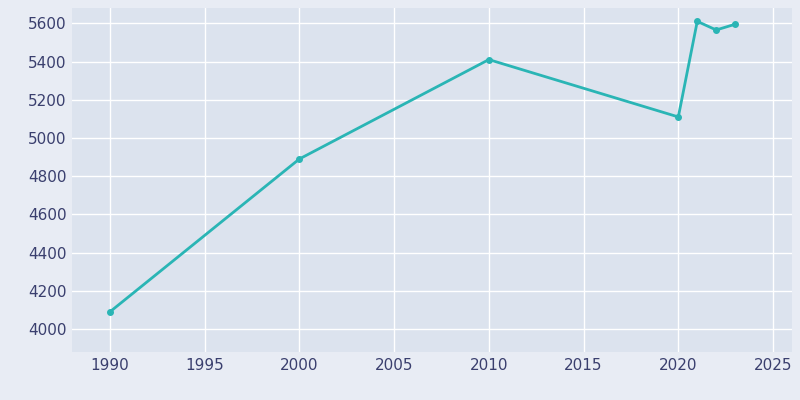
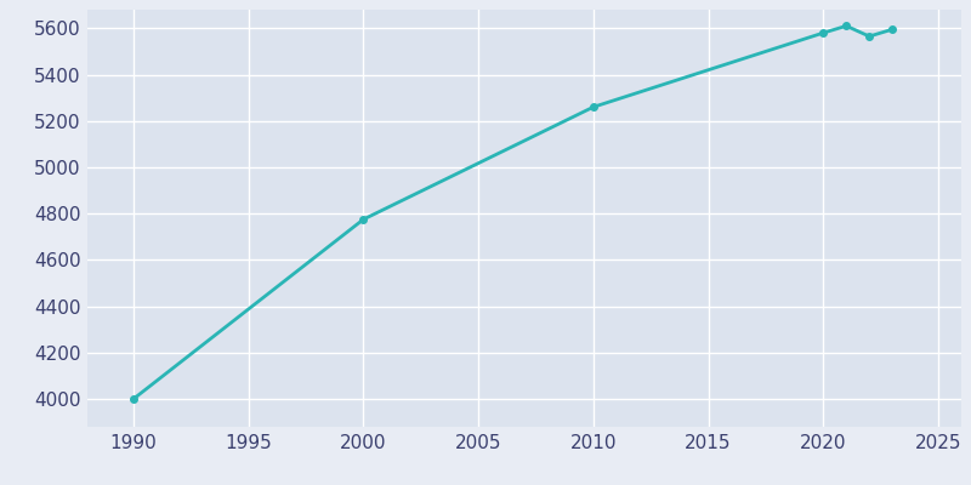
1990: 4090 -> 4000
2000: 4890 -> 4780
2010: 5410 -> 5260
2020: 5110 -> 5580
